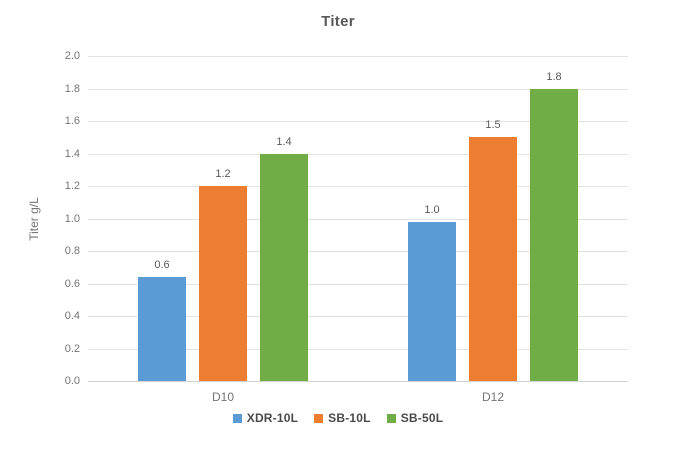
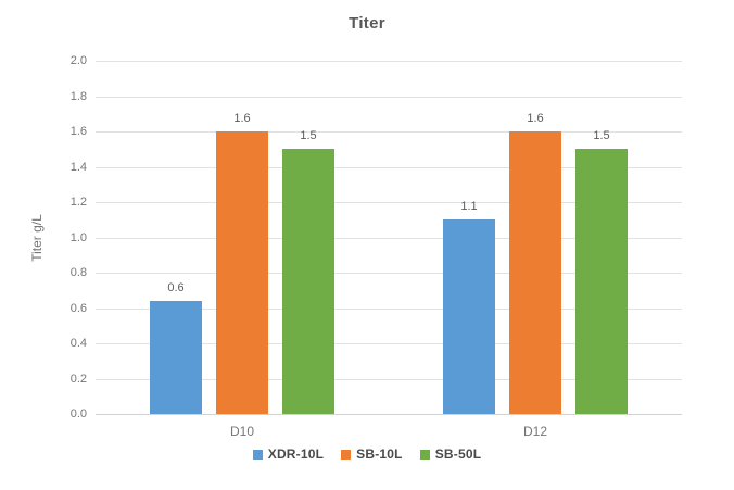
SB-10L/D10: 1.2 -> 1.6
SB-50L/D10: 1.4 -> 1.5
XDR-10L/D12: 1.0 -> 1.1
SB-10L/D12: 1.5 -> 1.6
SB-50L/D12: 1.8 -> 1.5
